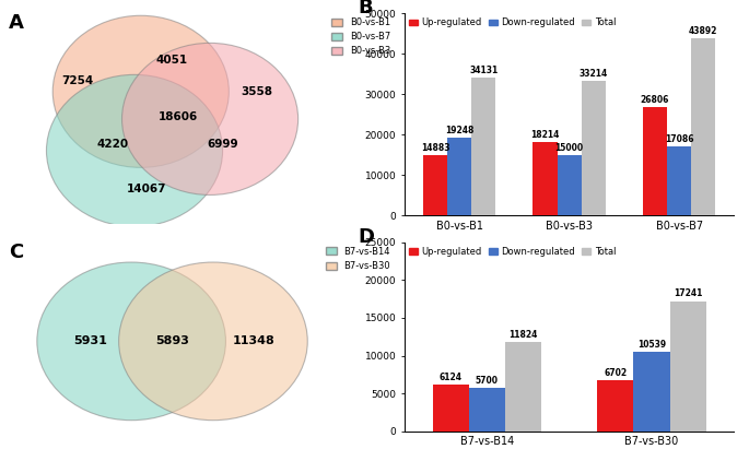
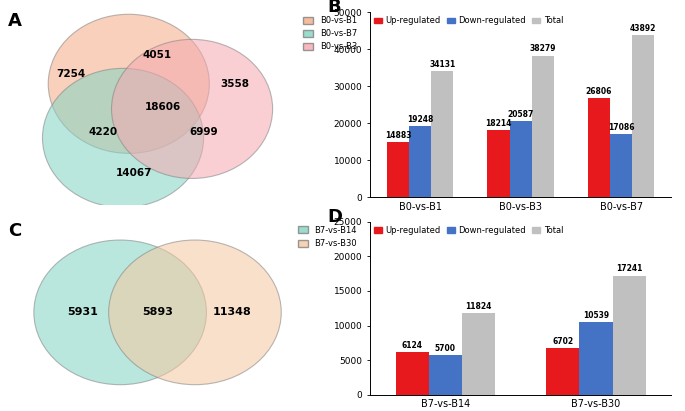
Down-regulated/B0-vs-B3: 15000 -> 20587
Total/B0-vs-B3: 33214 -> 38279
